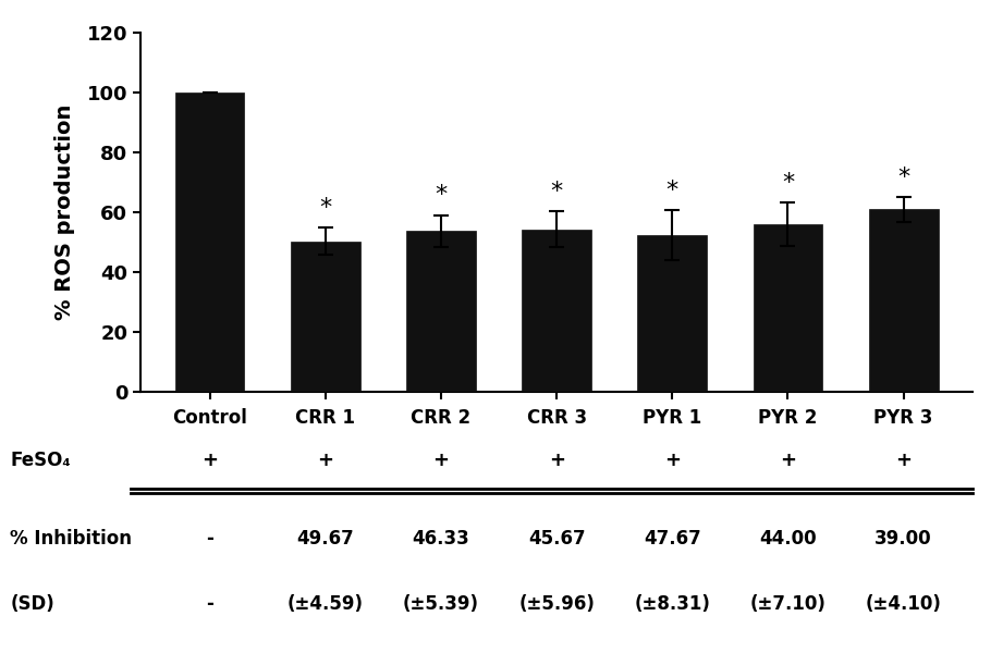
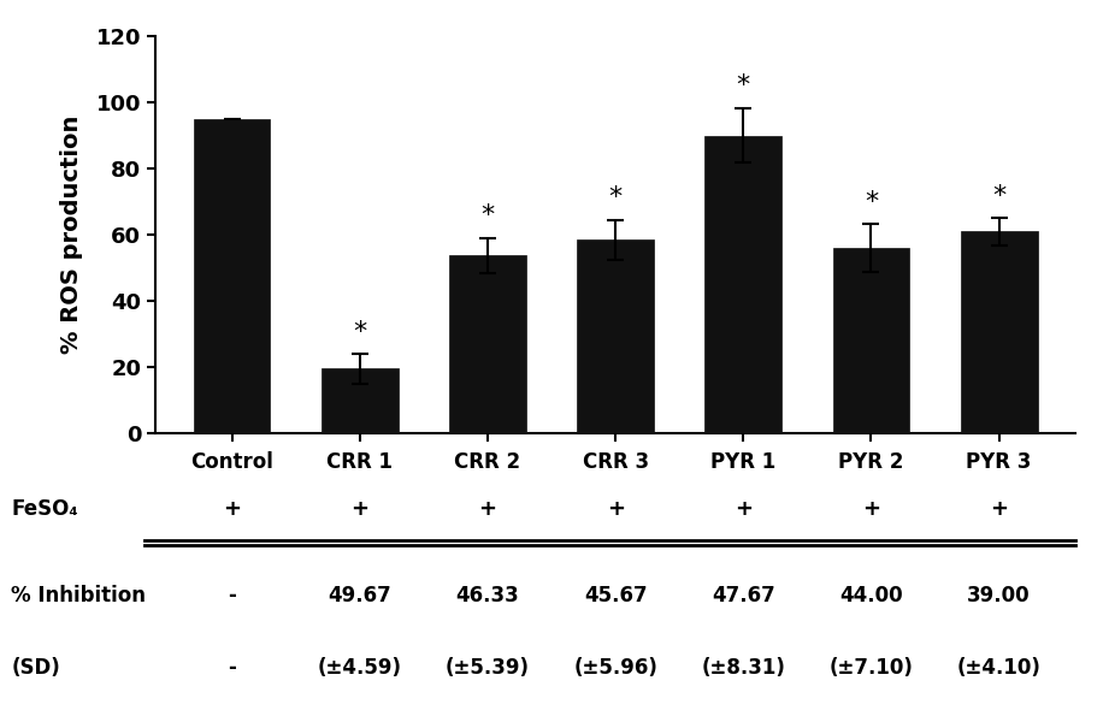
Control: 100.0 -> 95.0
CRR 1: 50.3 -> 19.5
CRR 3: 54.3 -> 58.5
PYR 1: 52.3 -> 90.0
